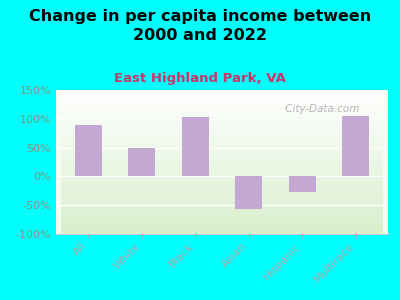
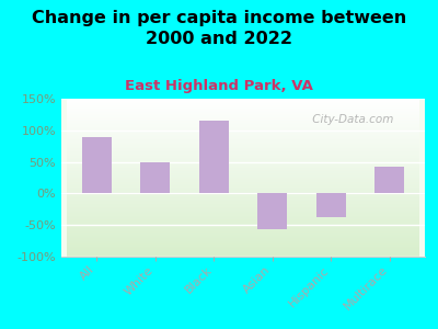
Black: 103% -> 116%
Hispanic: -27% -> -38%
Multirace: 105% -> 42%
